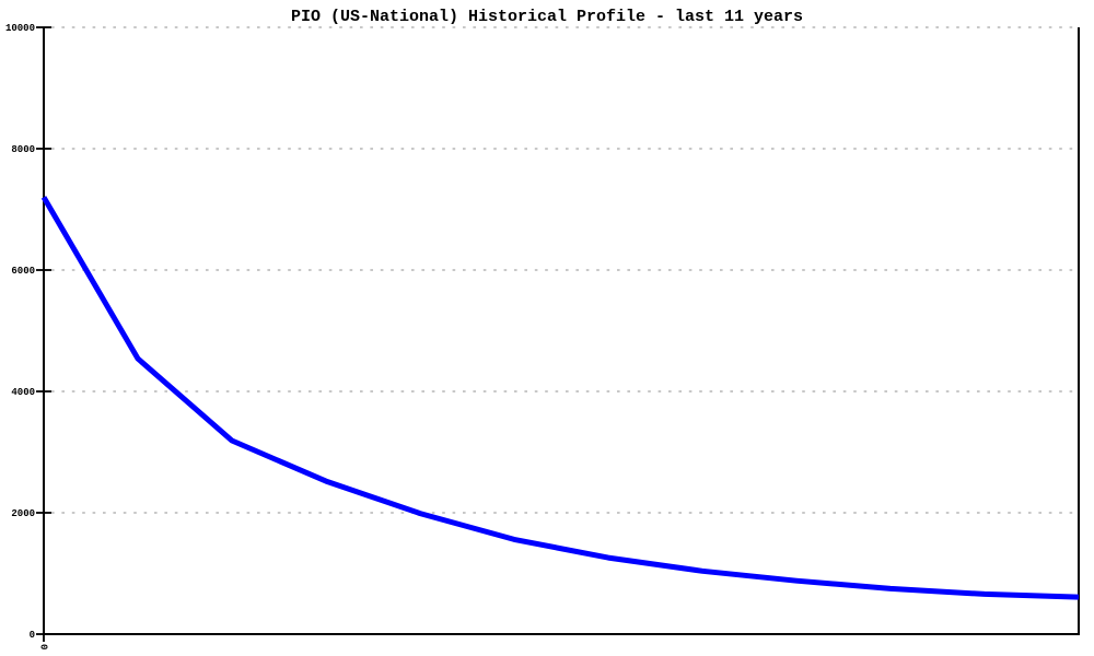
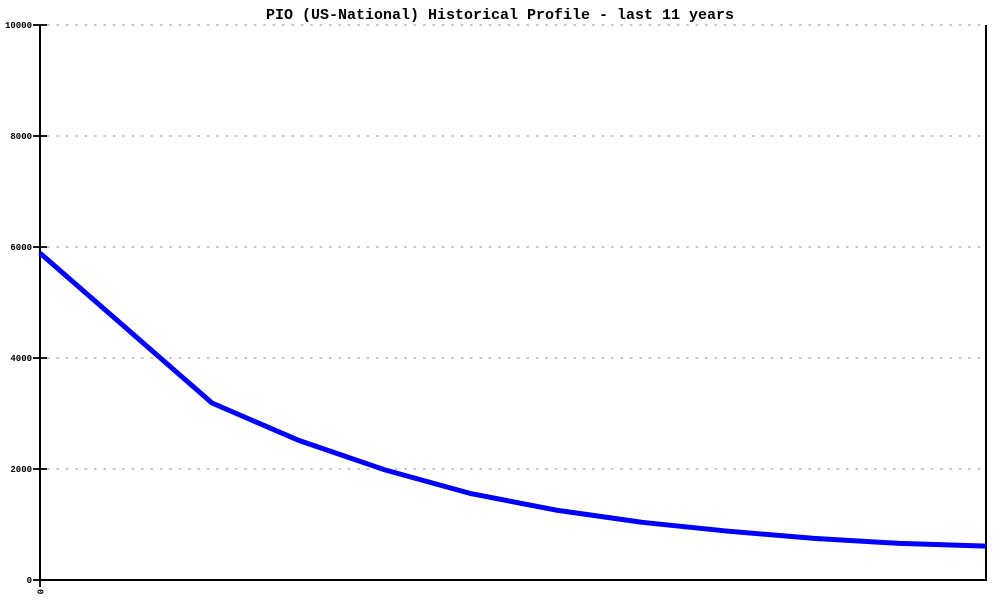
0: 7200 -> 5900
